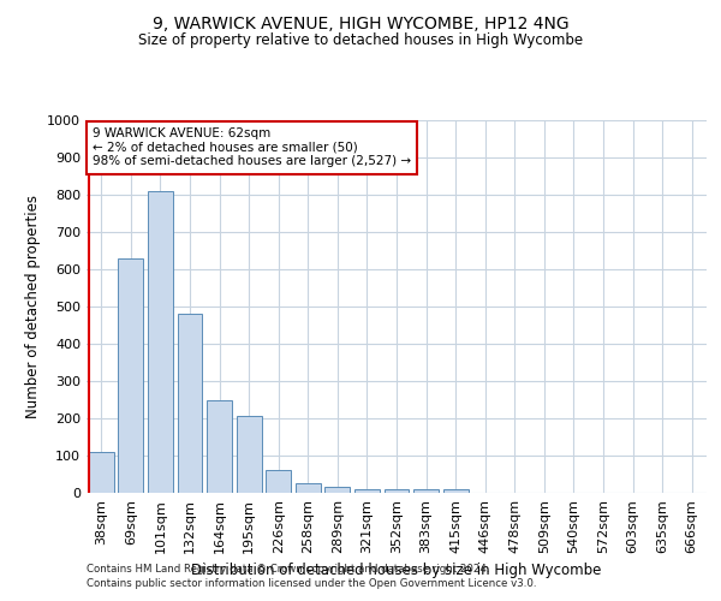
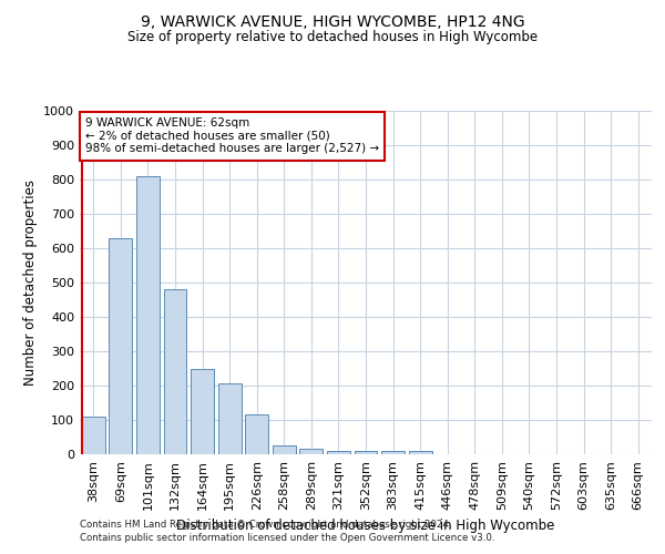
226sqm: 60 -> 115
